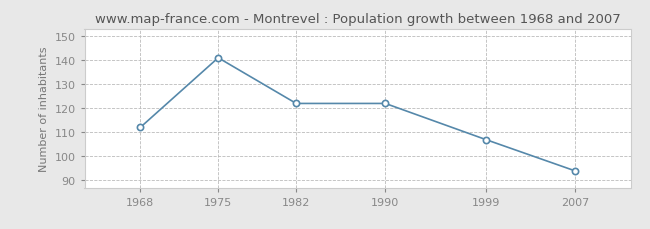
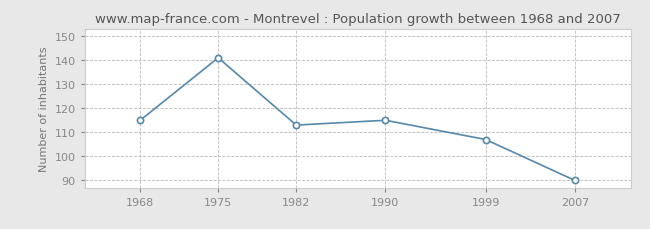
1968: 112 -> 115
1982: 122 -> 113
1990: 122 -> 115
2007: 94 -> 90
